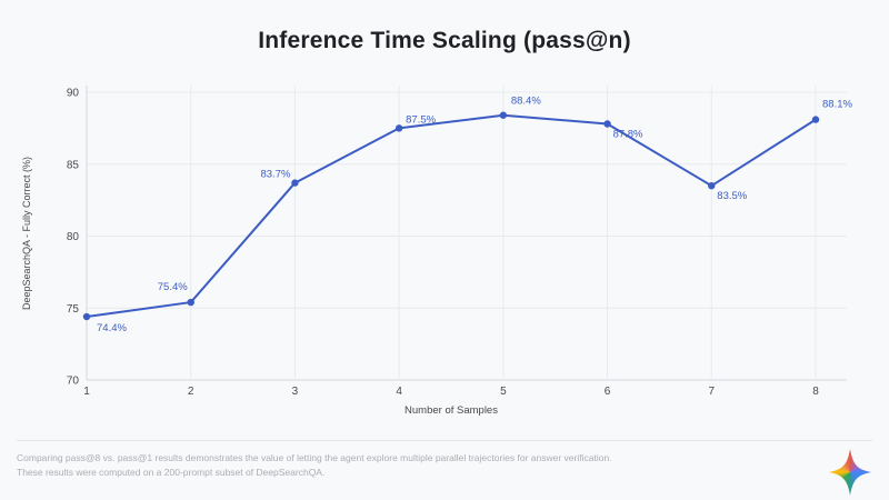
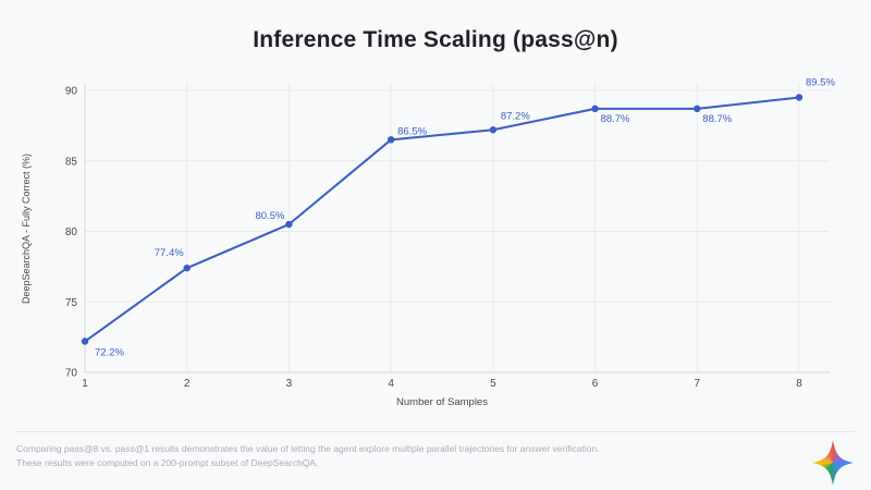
1: 74.4% -> 72.2%
2: 75.4% -> 77.4%
3: 83.7% -> 80.5%
4: 87.5% -> 86.5%
5: 88.4% -> 87.2%
6: 87.8% -> 88.7%
7: 83.5% -> 88.7%
8: 88.1% -> 89.5%
